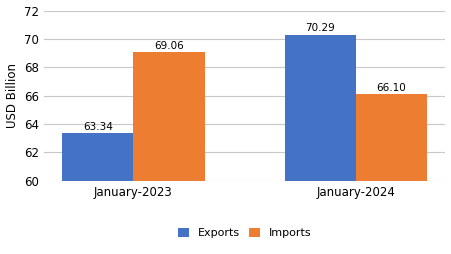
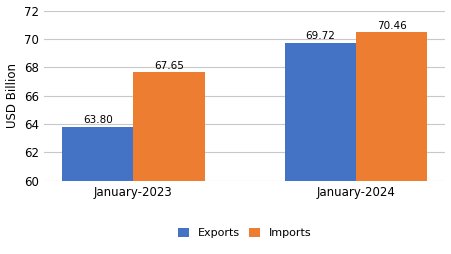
Exports/January-2023: 63.34 -> 63.80
Imports/January-2023: 69.06 -> 67.65
Exports/January-2024: 70.29 -> 69.72
Imports/January-2024: 66.10 -> 70.46
